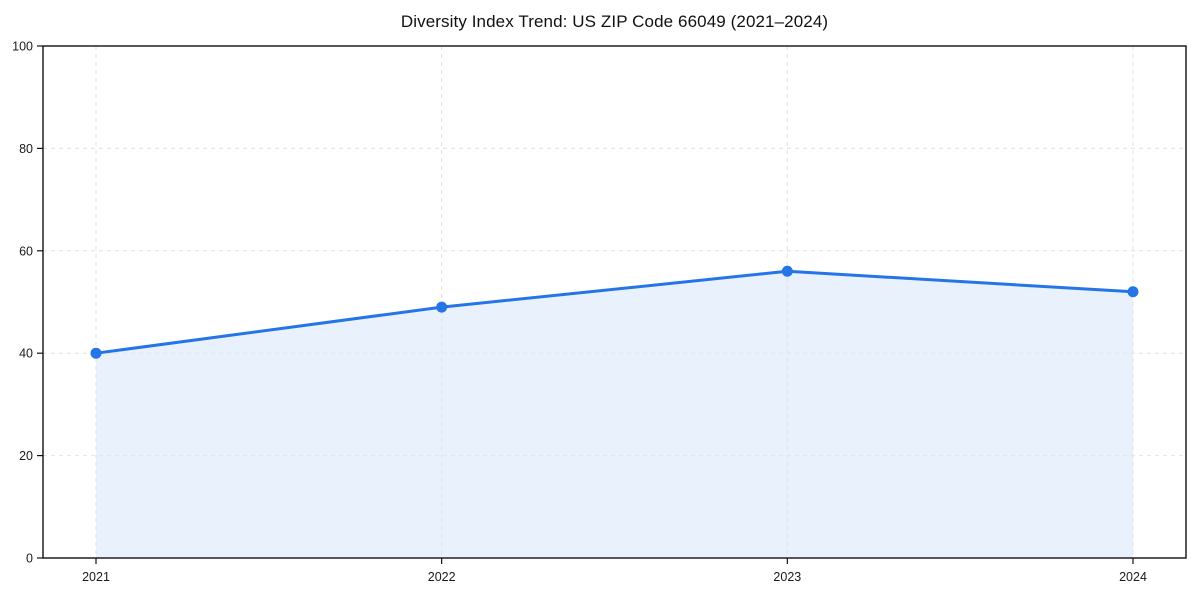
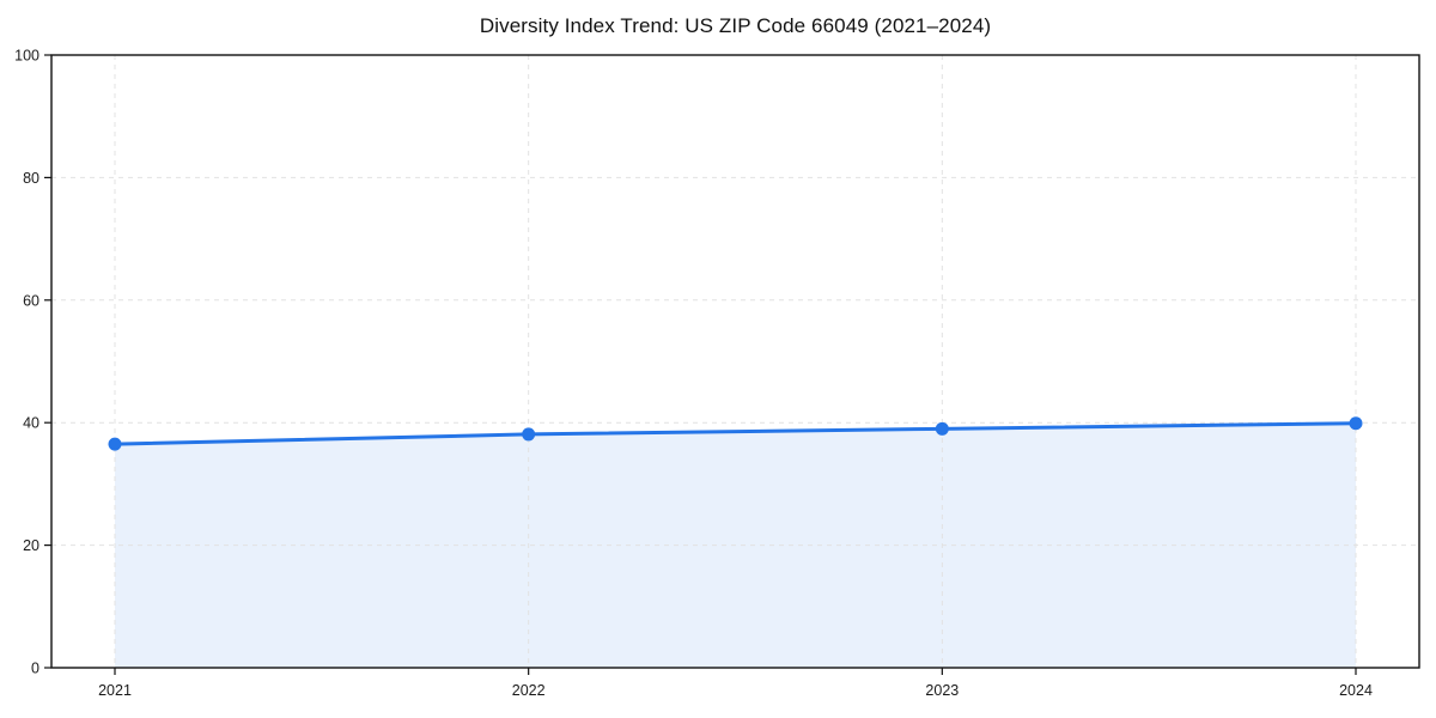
2021: 40 -> 36
2022: 49 -> 38
2023: 56 -> 39
2024: 52 -> 40
